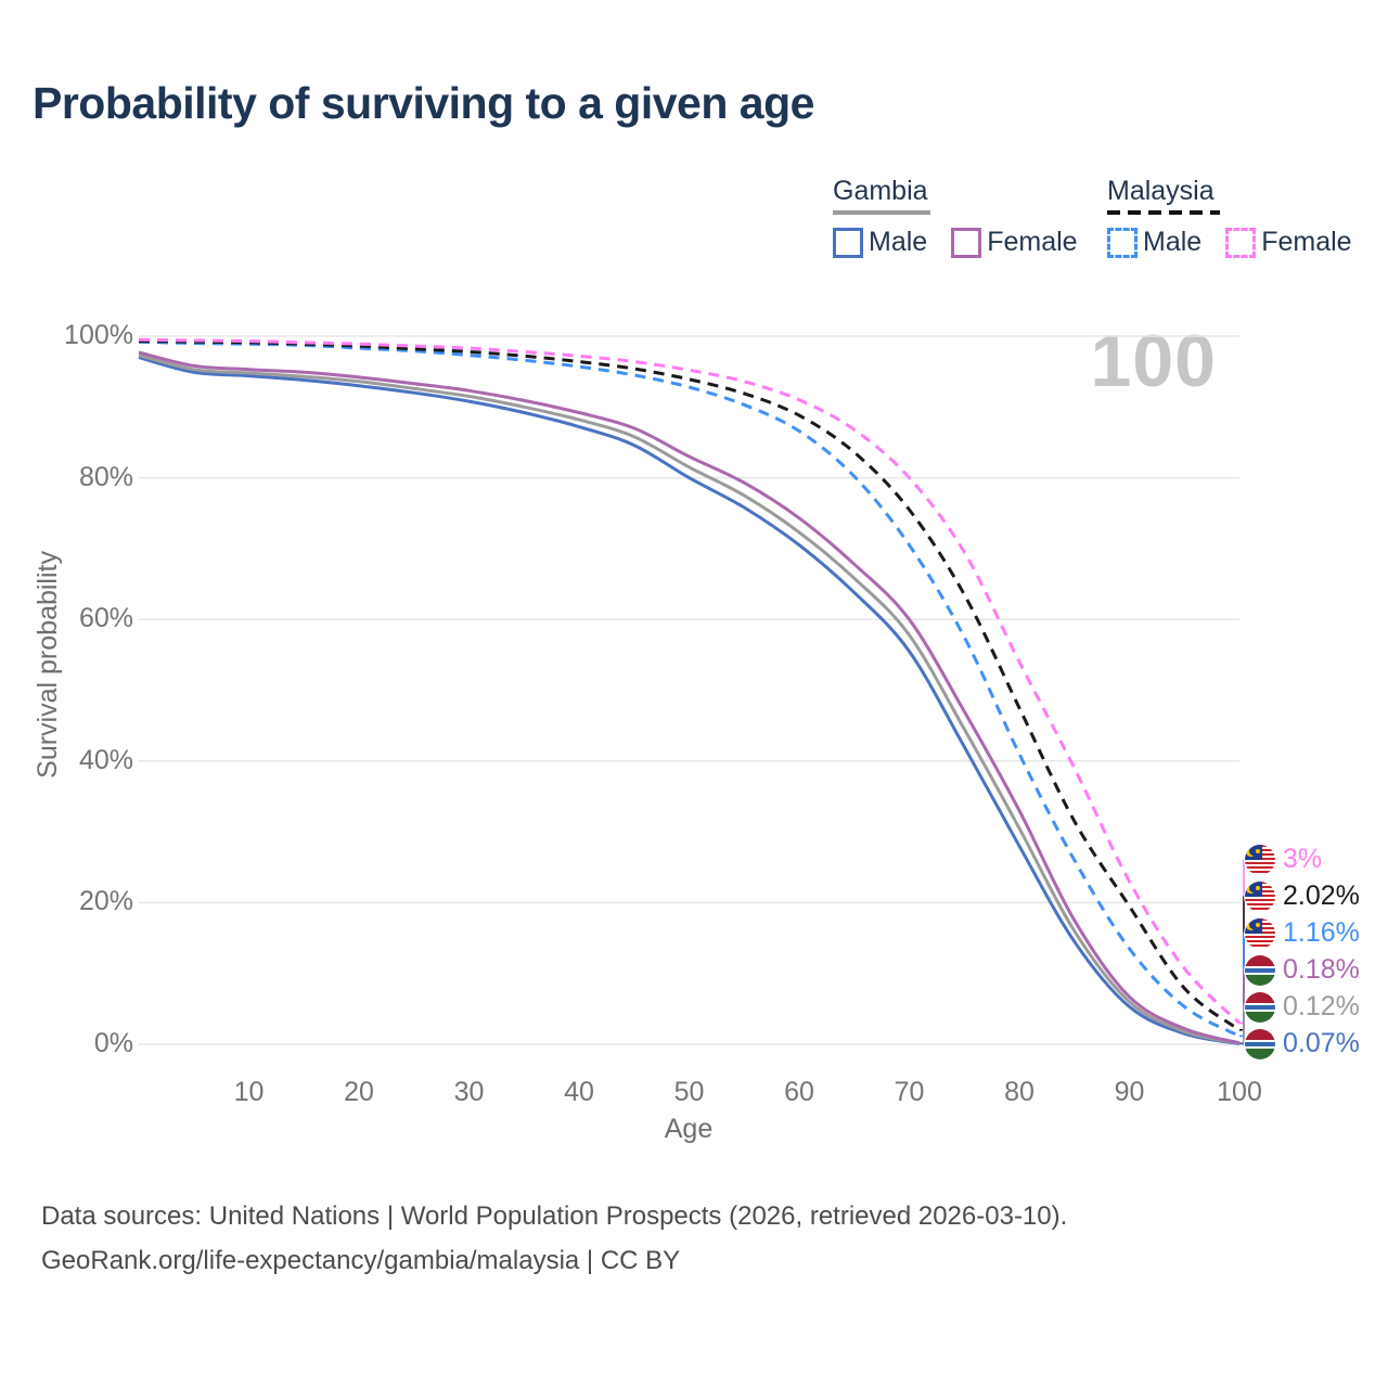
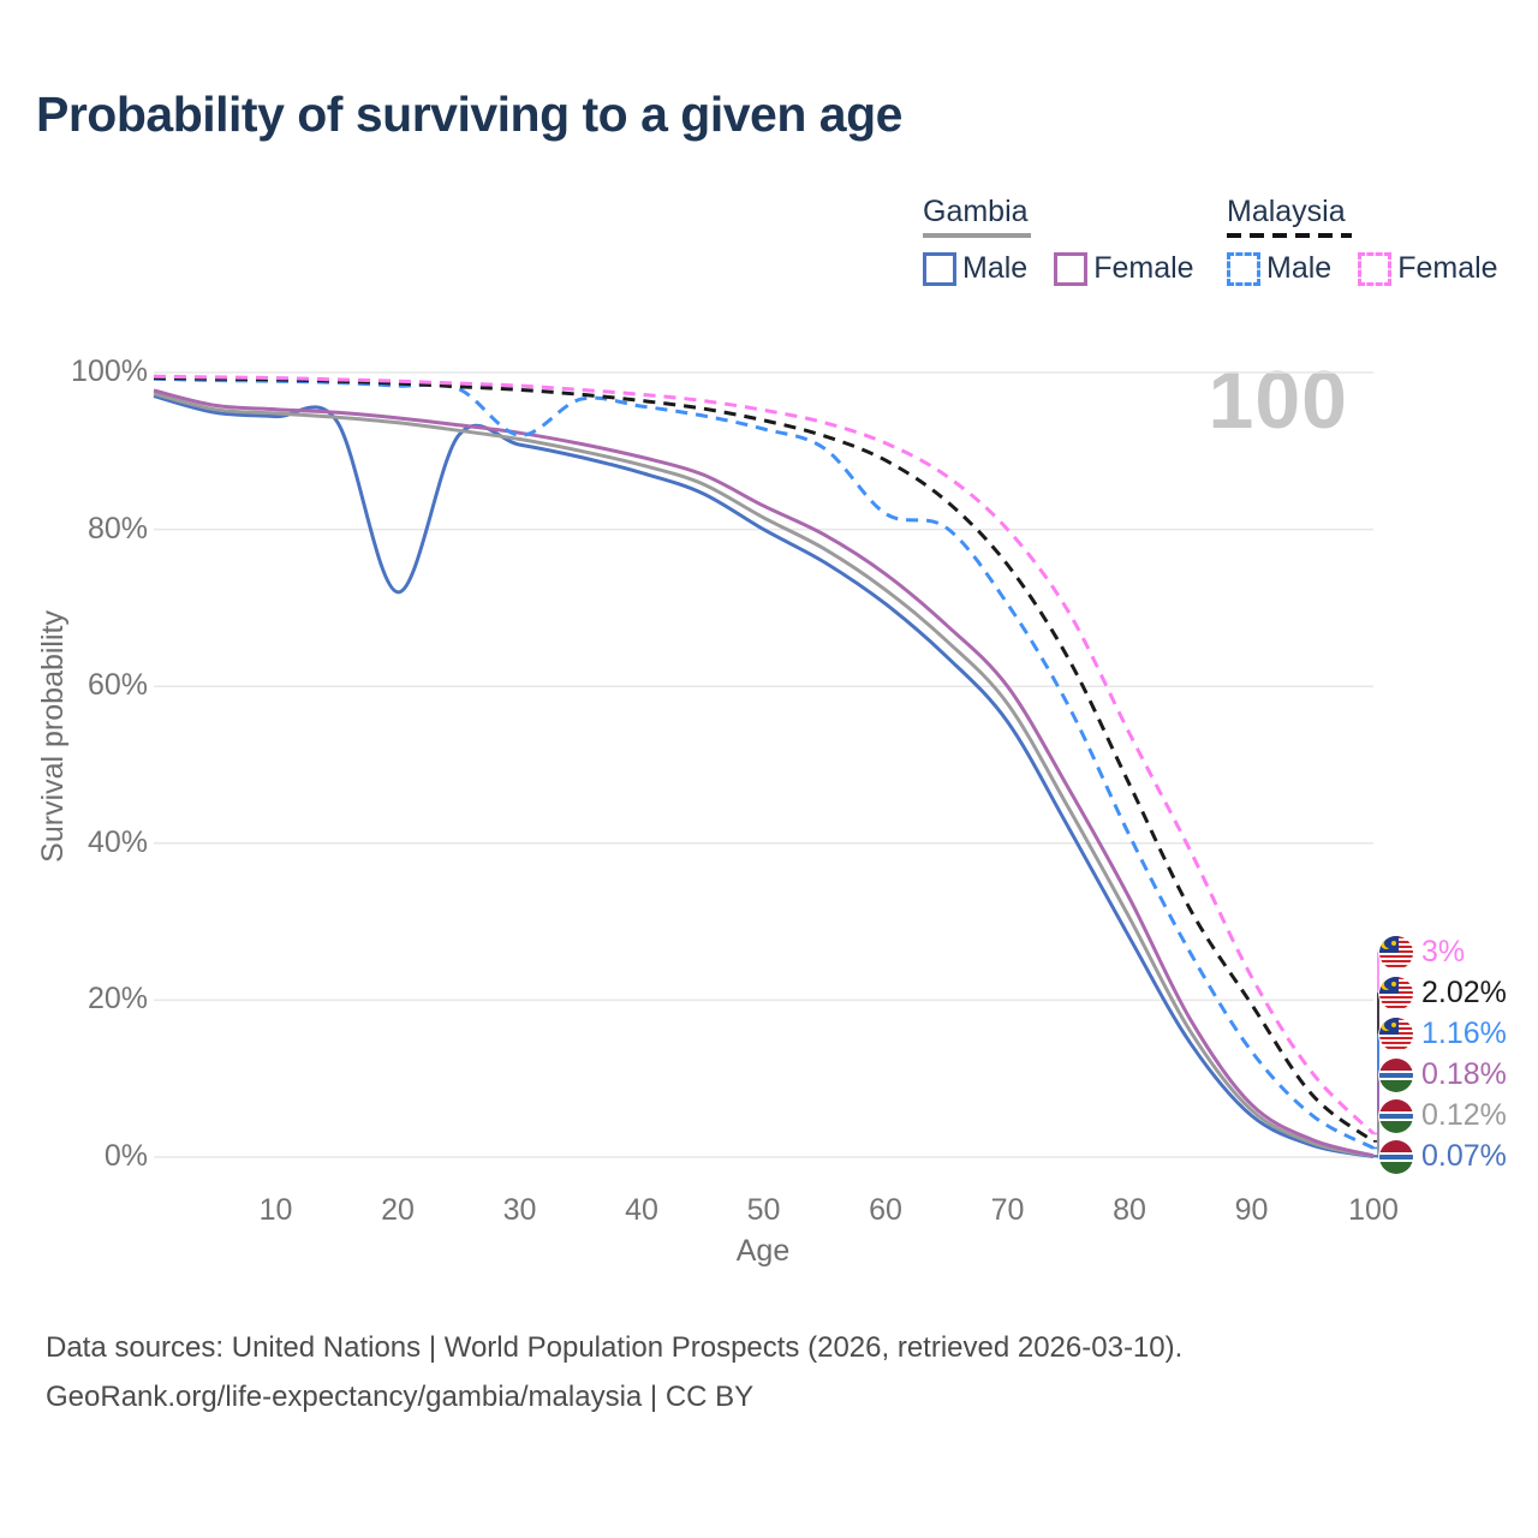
Gambia Male/20: 93% -> 72%
Malaysia Male/30: 97% -> 92%
Malaysia Male/60: 87% -> 82%
